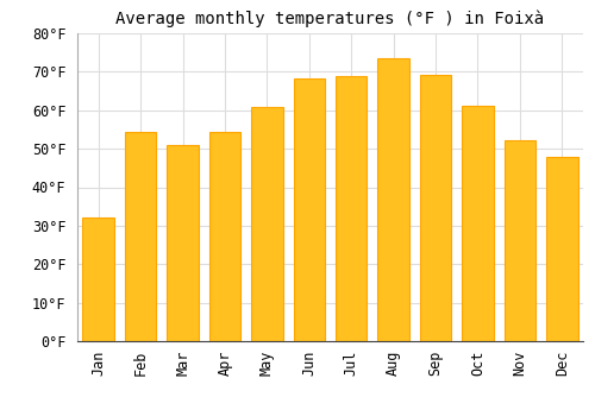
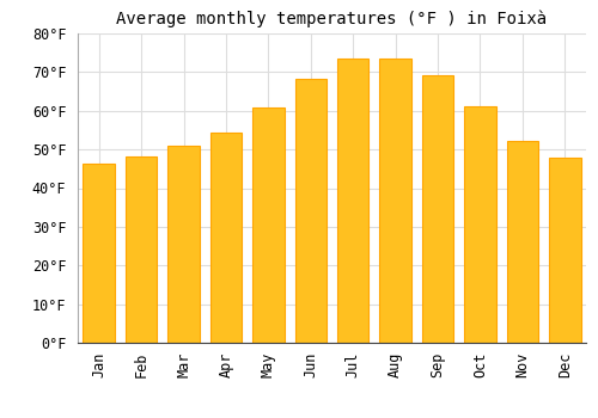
Jan: 32.0°F -> 46.4°F
Feb: 54.5°F -> 48.2°F
Jul: 69.0°F -> 73.4°F
